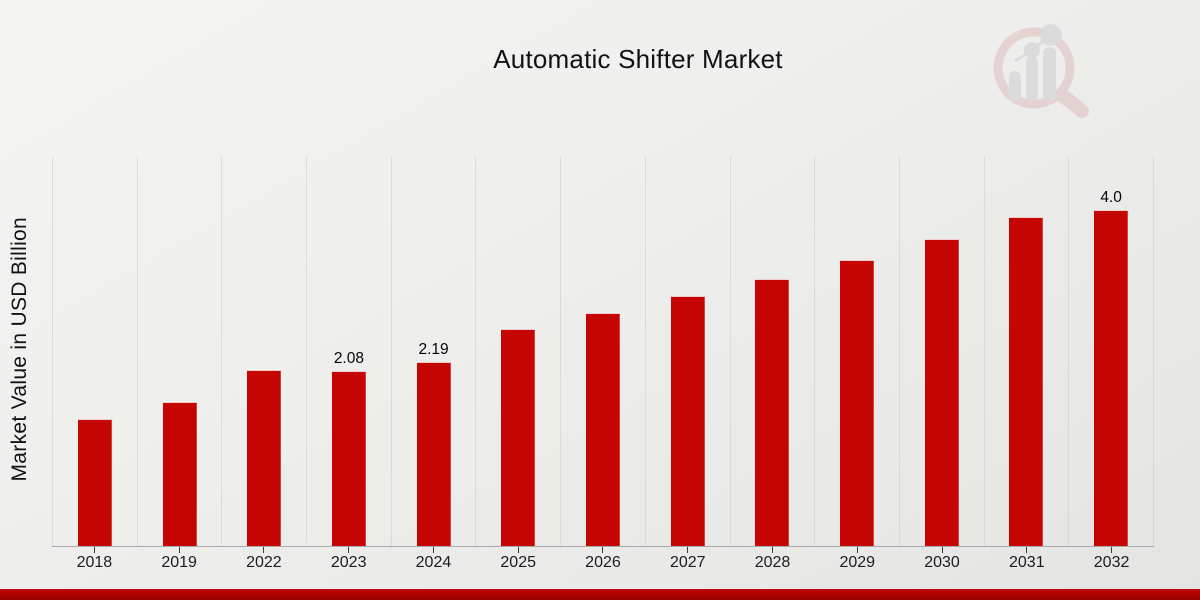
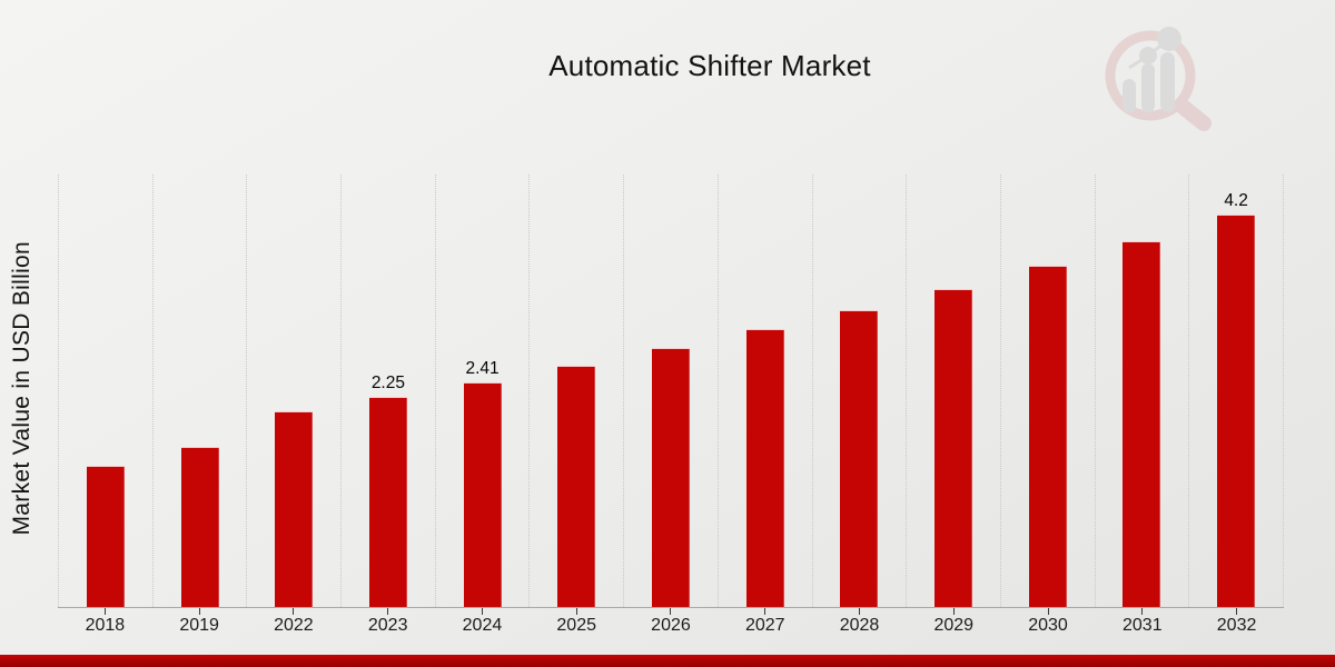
2023: 2.08 -> 2.25
2024: 2.19 -> 2.41
2032: 4.0 -> 4.2
